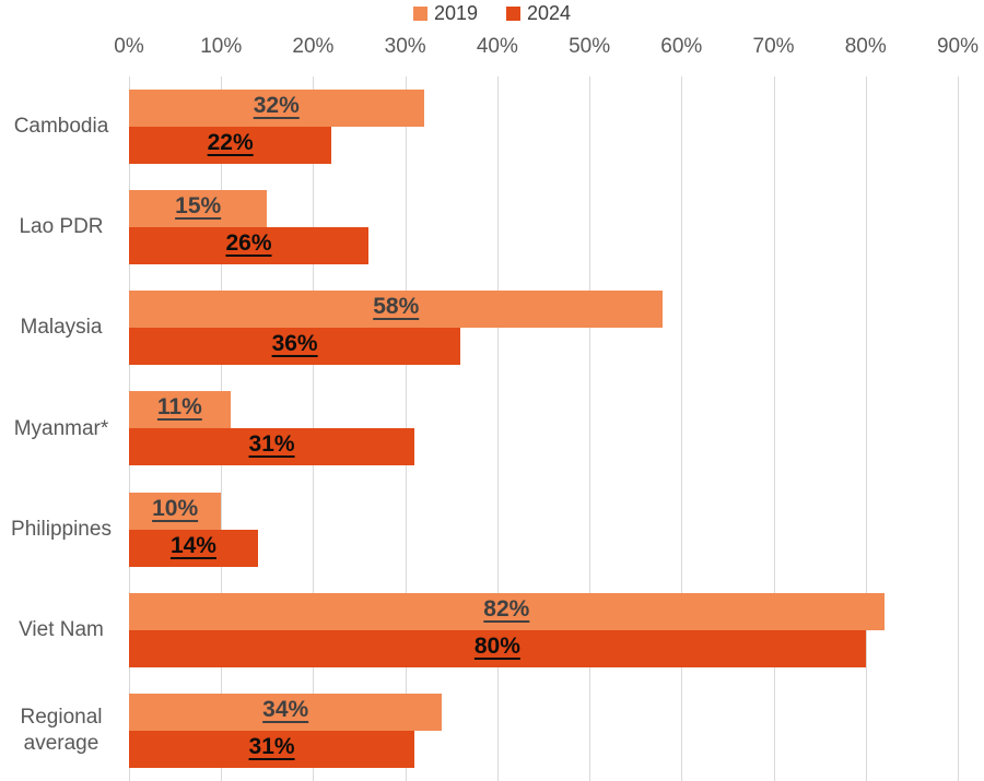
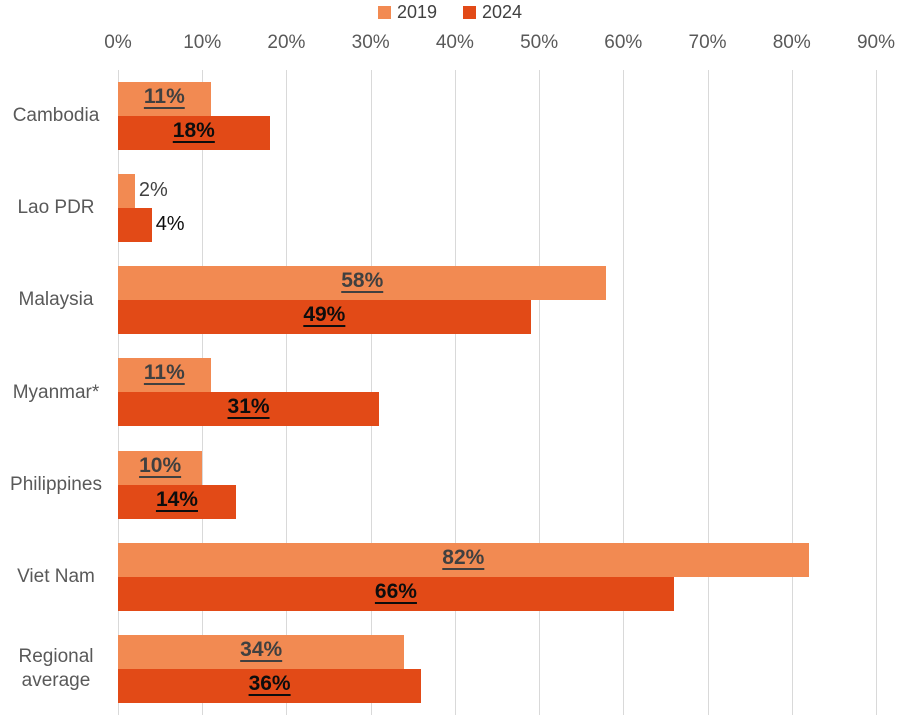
2019/Cambodia: 32% -> 11%
2024/Cambodia: 22% -> 18%
2019/Lao PDR: 15% -> 2%
2024/Lao PDR: 26% -> 4%
2024/Malaysia: 36% -> 49%
2024/Viet Nam: 80% -> 66%
2024/Regional average: 31% -> 36%
